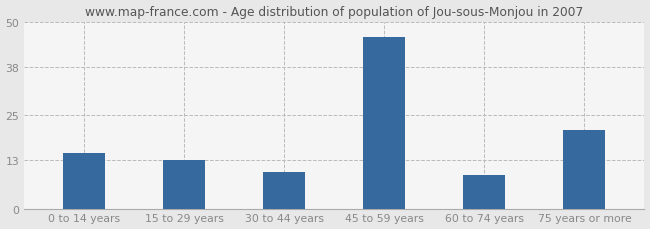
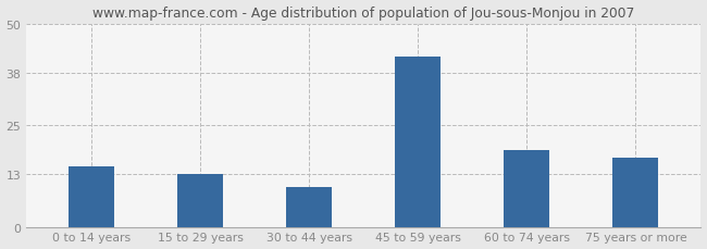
45 to 59 years: 46 -> 42
60 to 74 years: 9 -> 19
75 years or more: 21 -> 17
